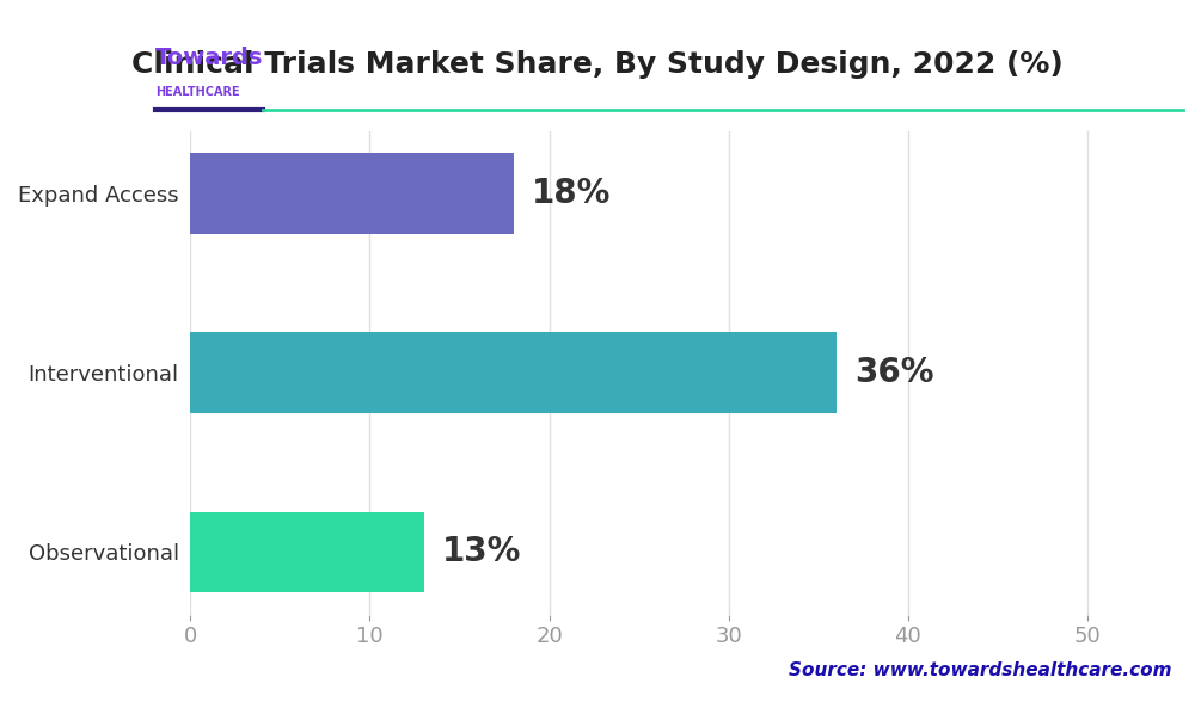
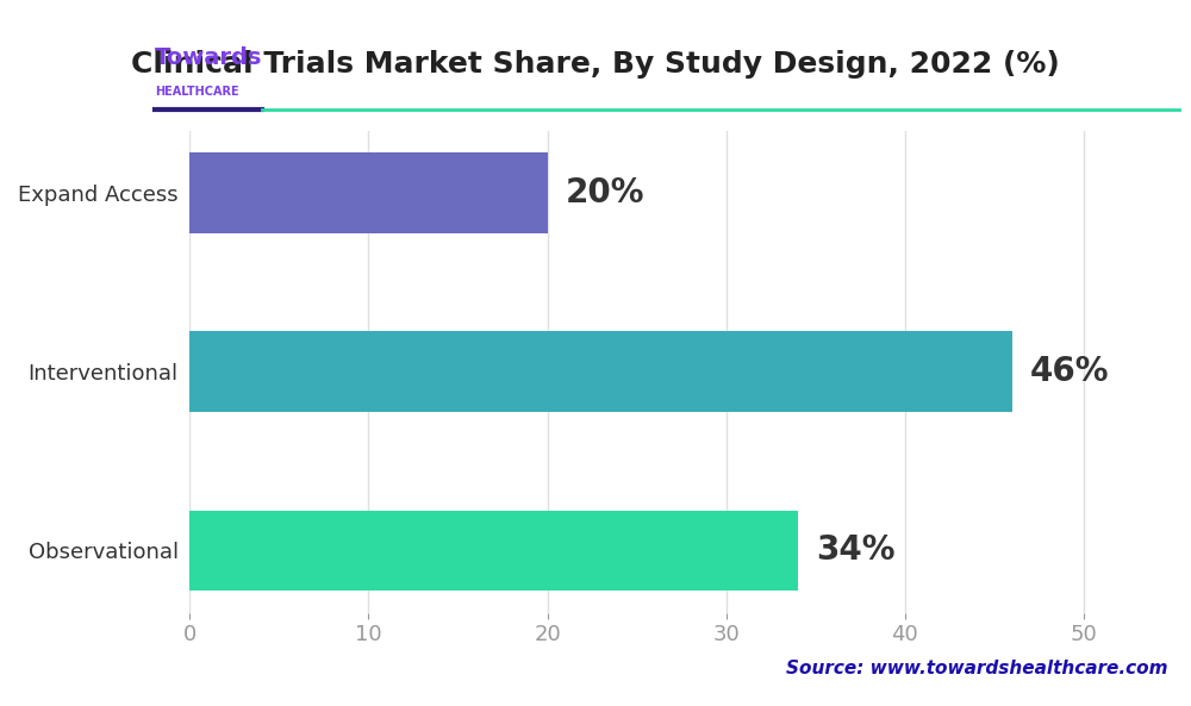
Expand Access: 18% -> 20%
Interventional: 36% -> 46%
Observational: 13% -> 34%
